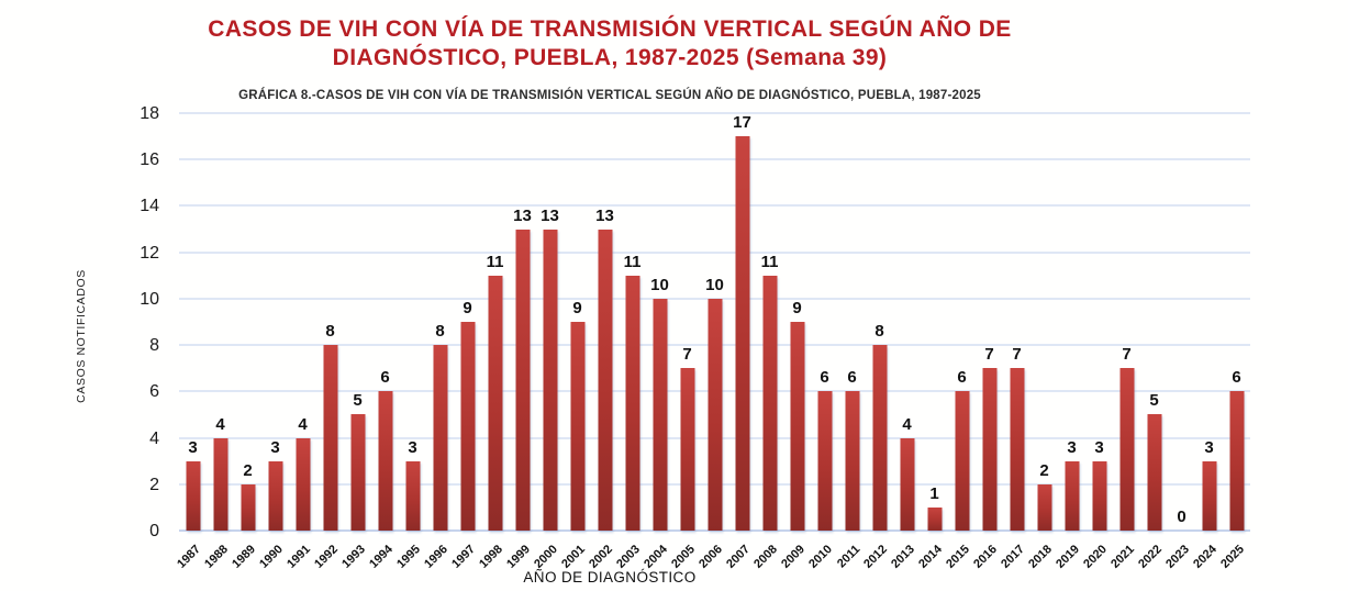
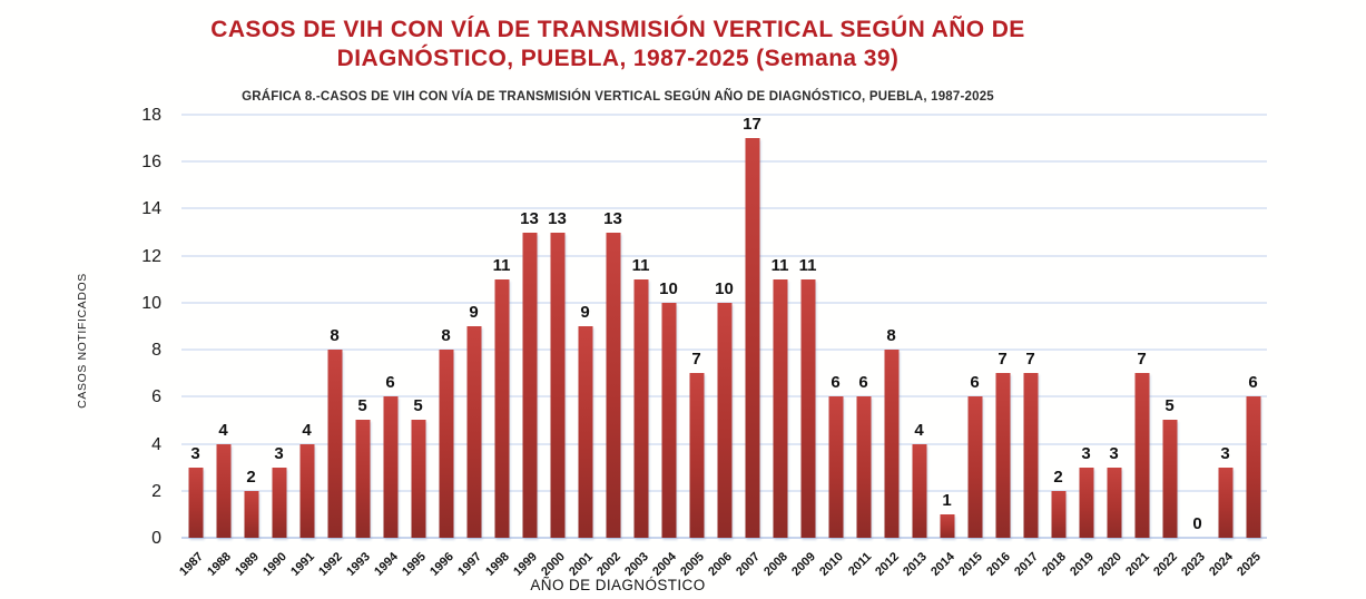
1995: 3 -> 5
2009: 9 -> 11
